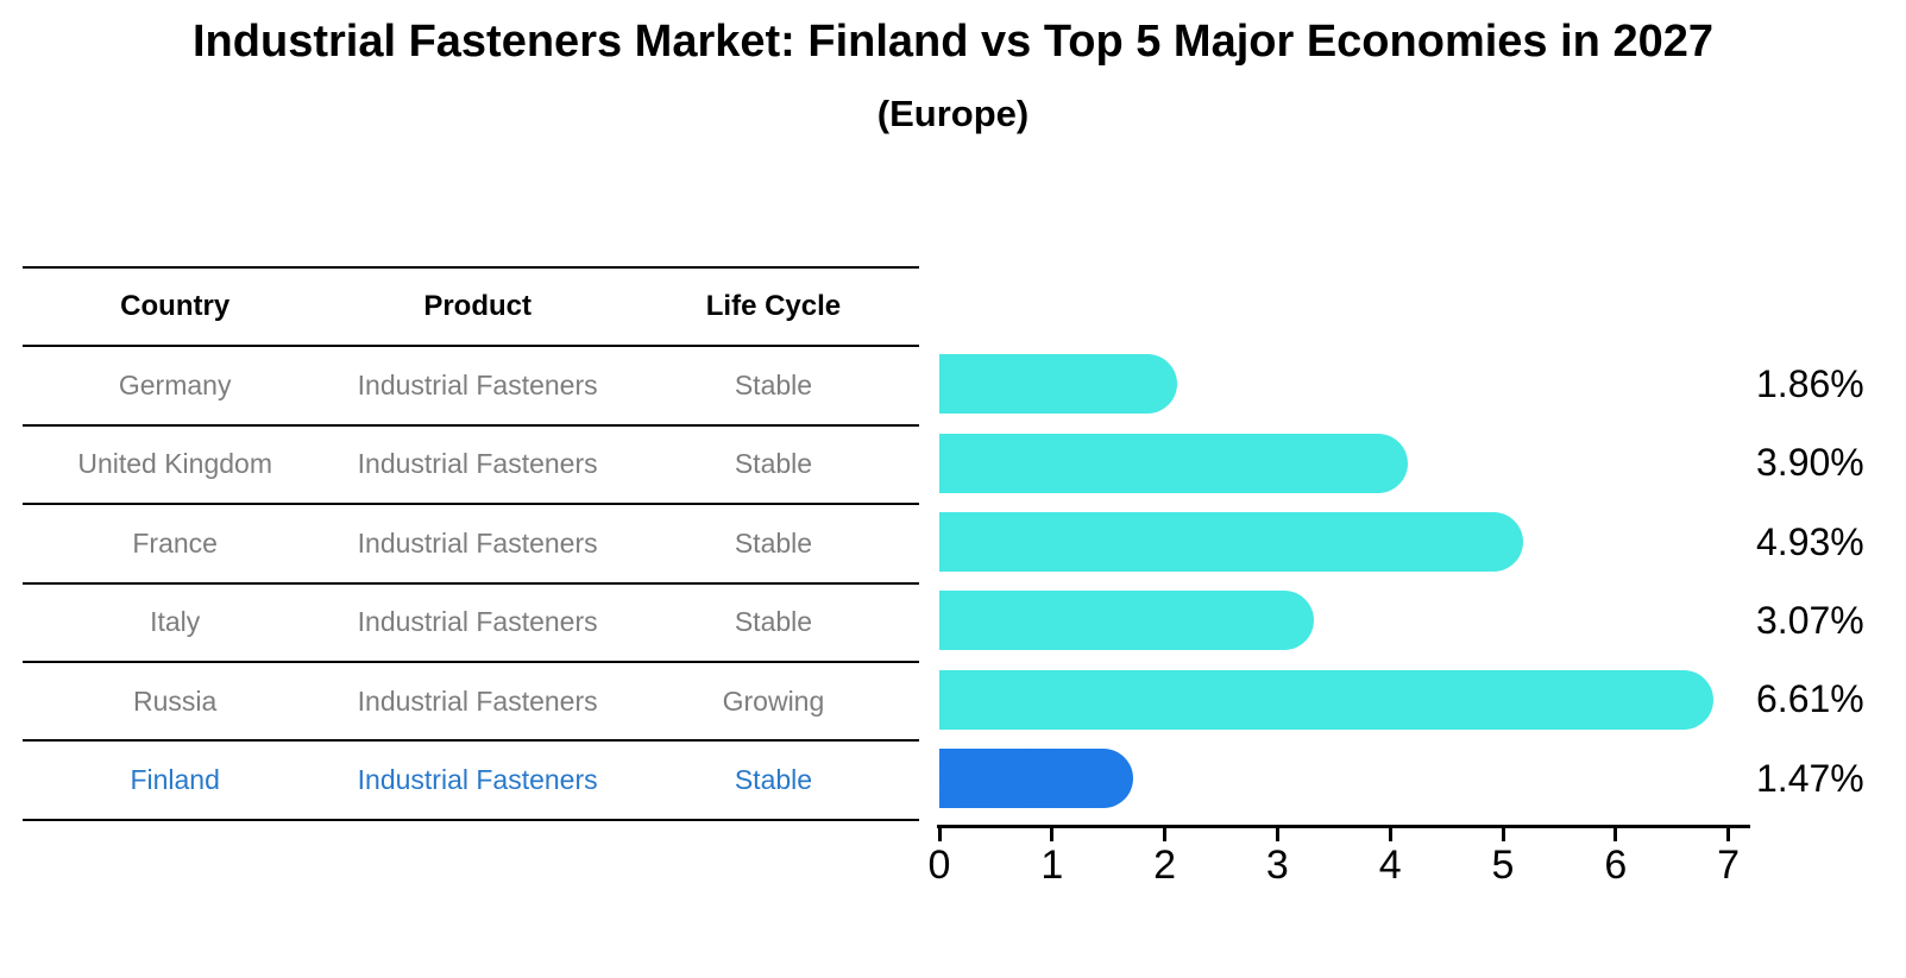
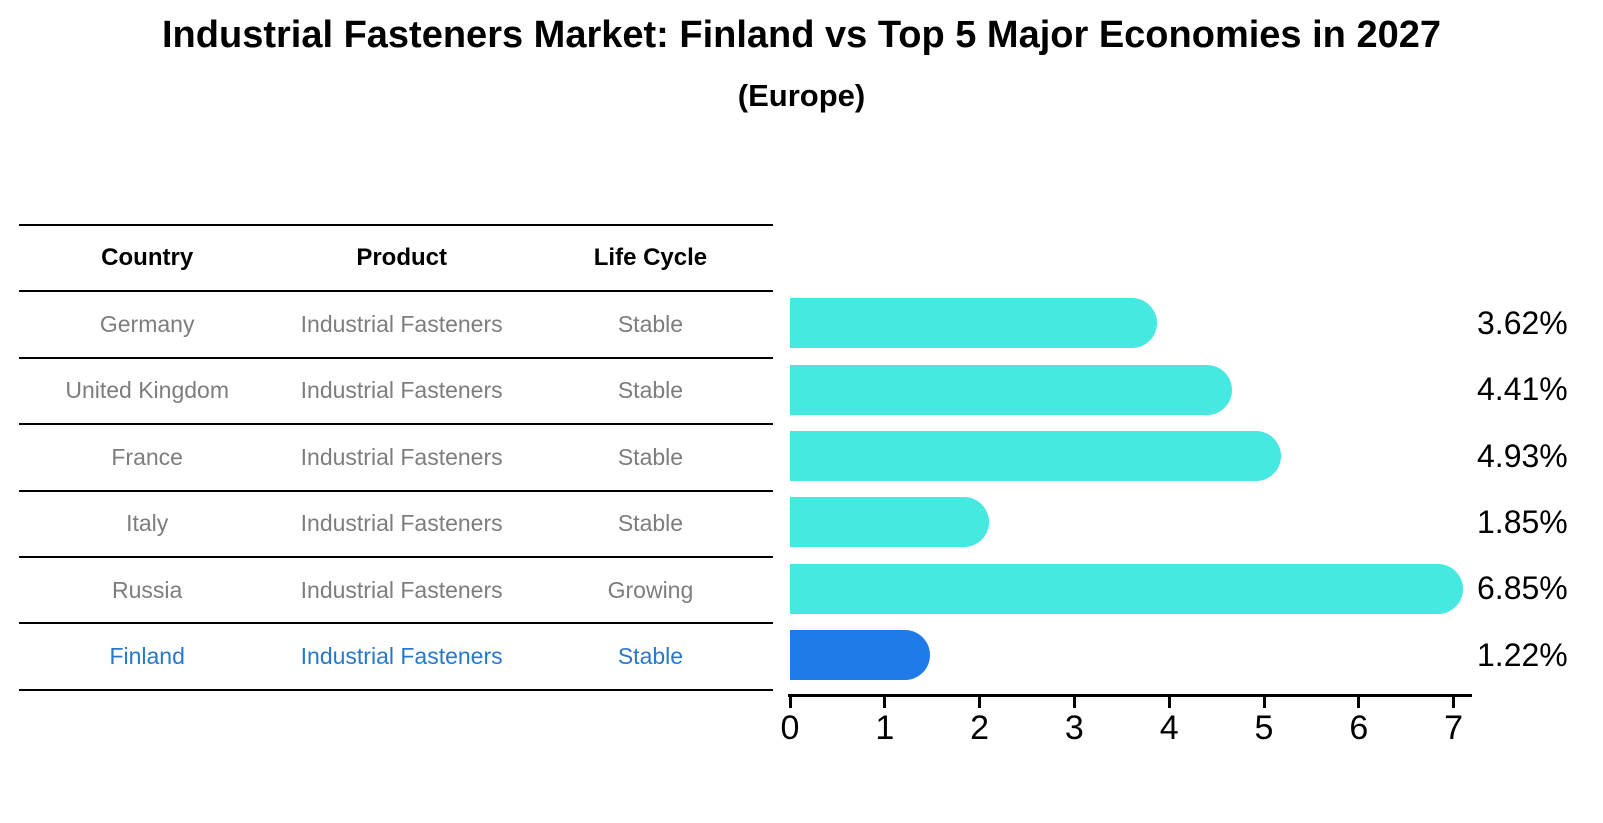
Germany: 1.86% -> 3.62%
United Kingdom: 3.90% -> 4.41%
Italy: 3.07% -> 1.85%
Russia: 6.61% -> 6.85%
Finland: 1.47% -> 1.22%
